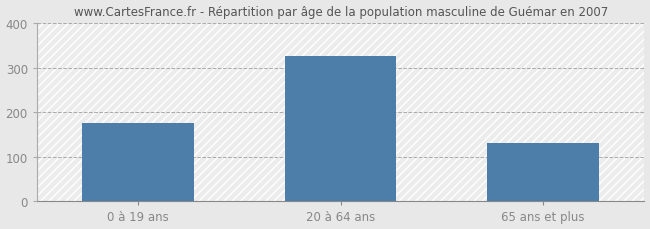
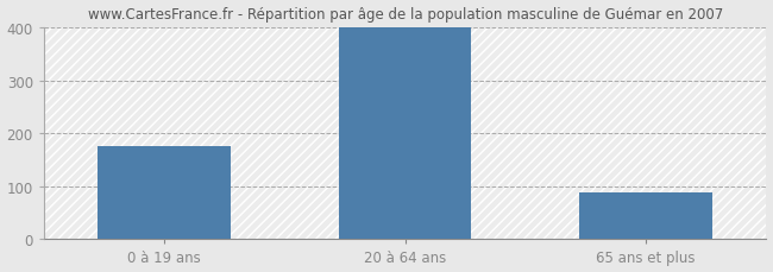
20 à 64 ans: 325 -> 400
65 ans et plus: 130 -> 88
